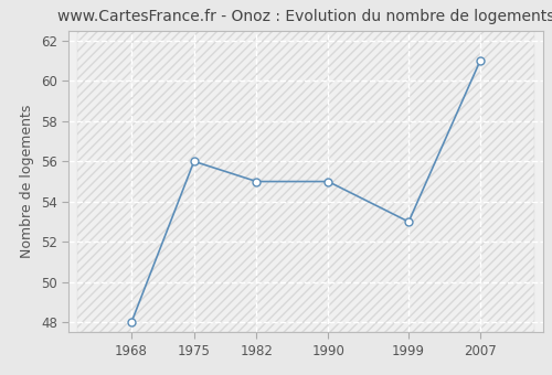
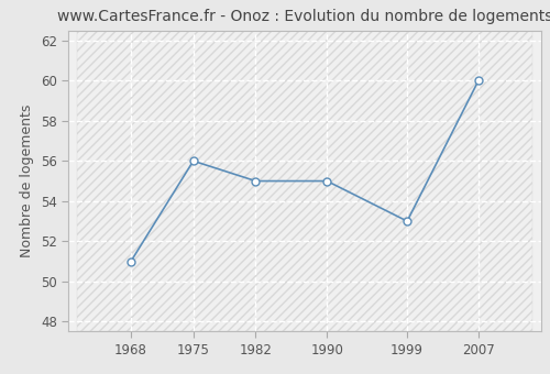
1968: 48 -> 51
2007: 61 -> 60
